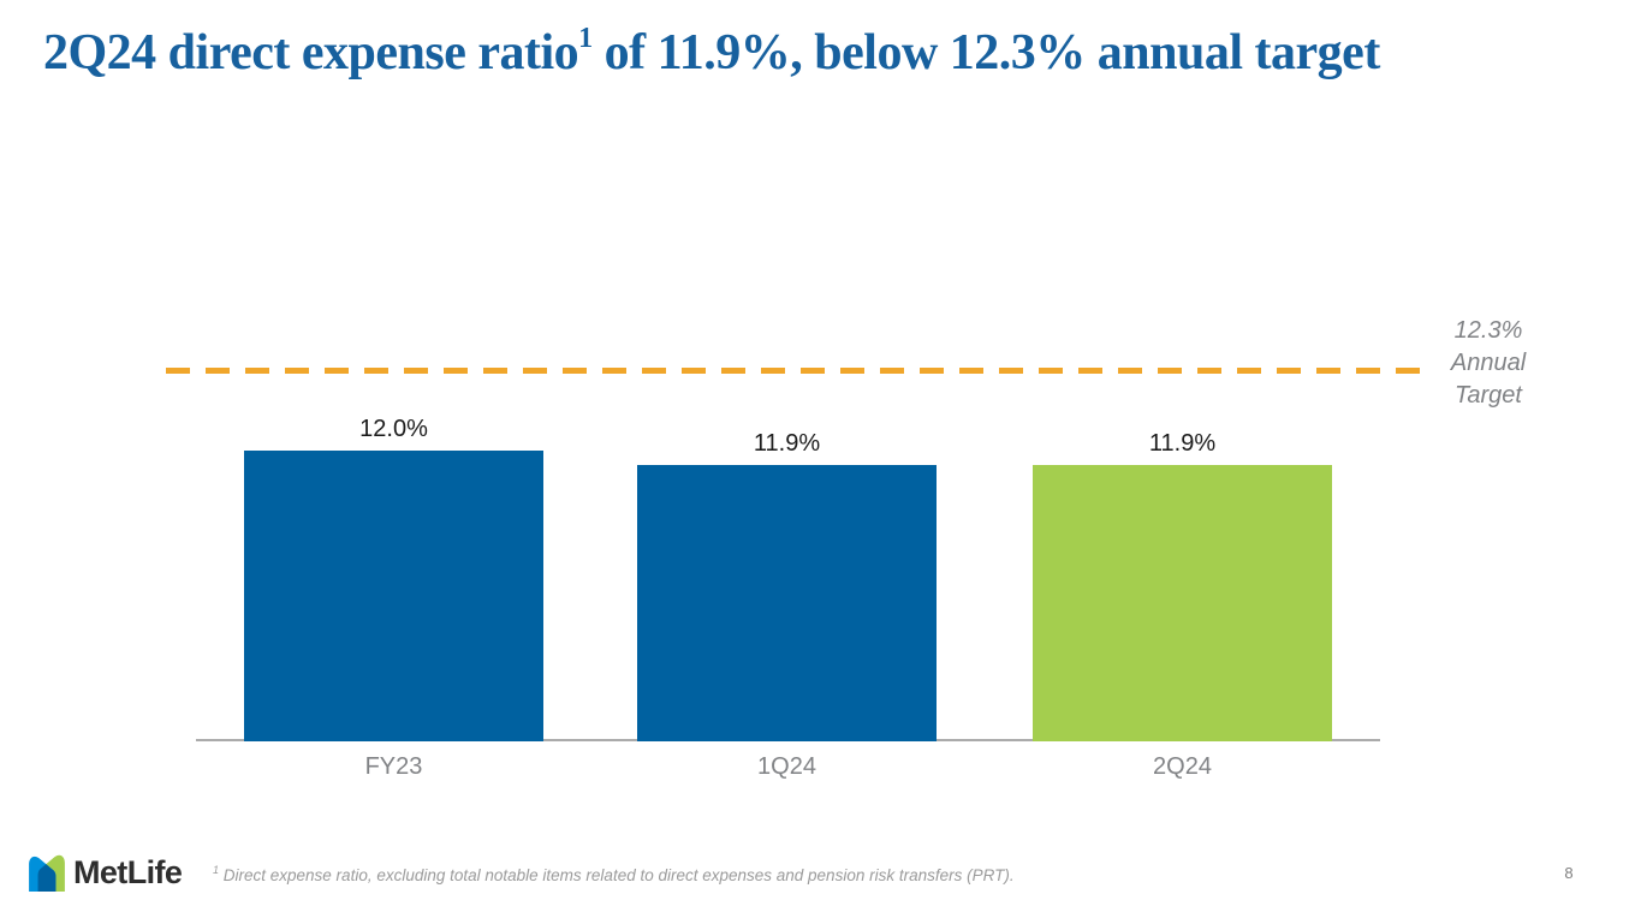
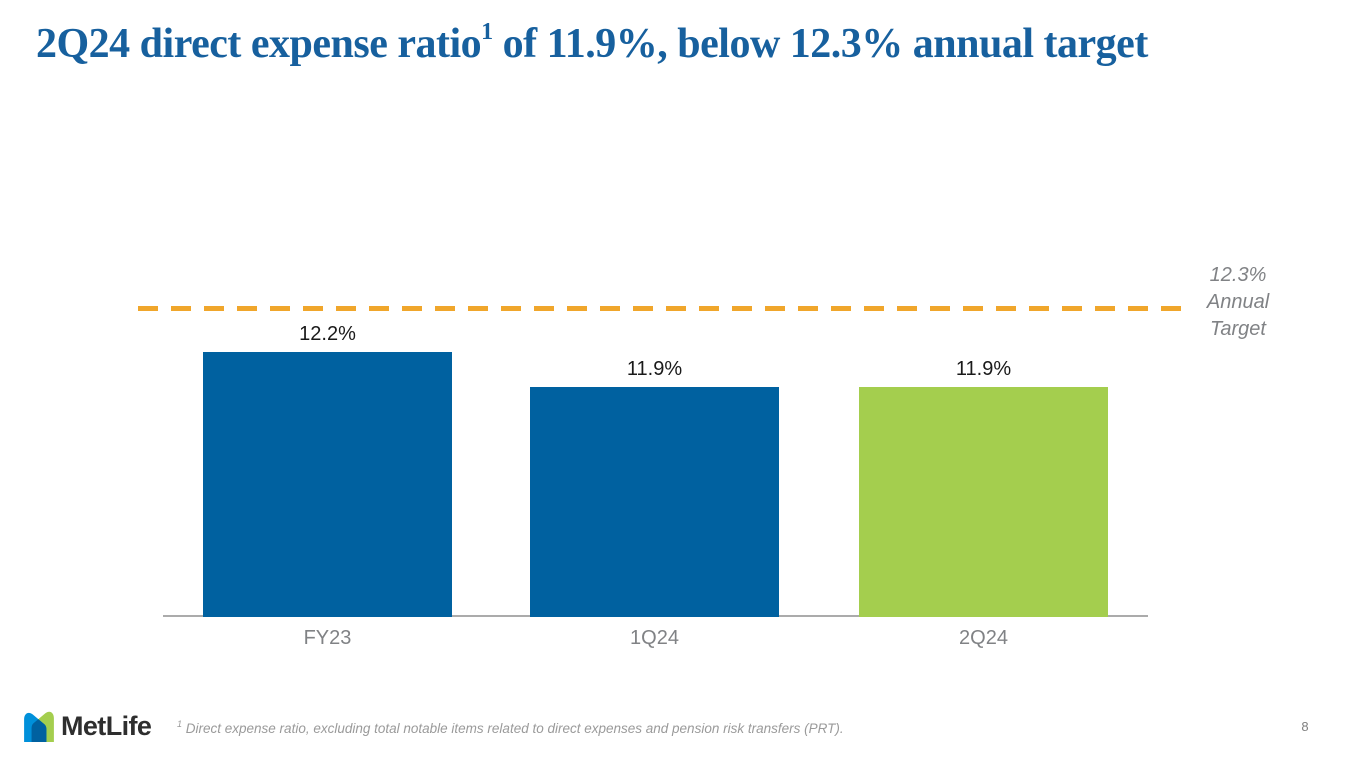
FY23: 12.0% -> 12.2%
